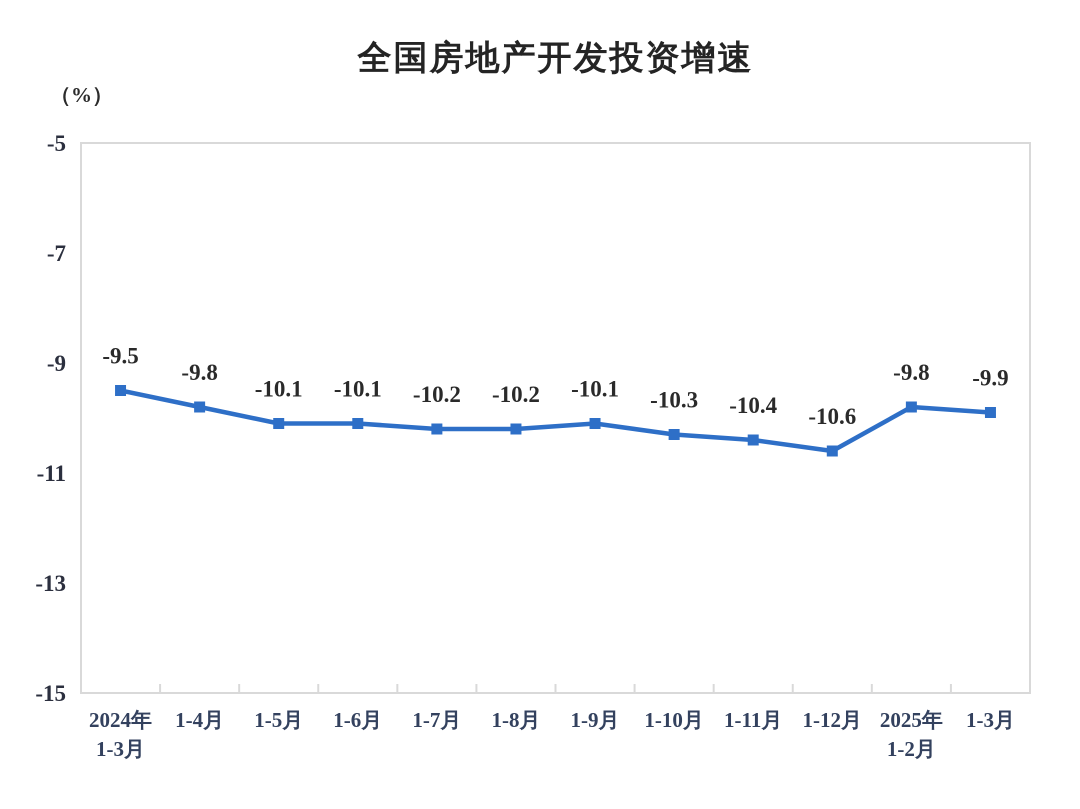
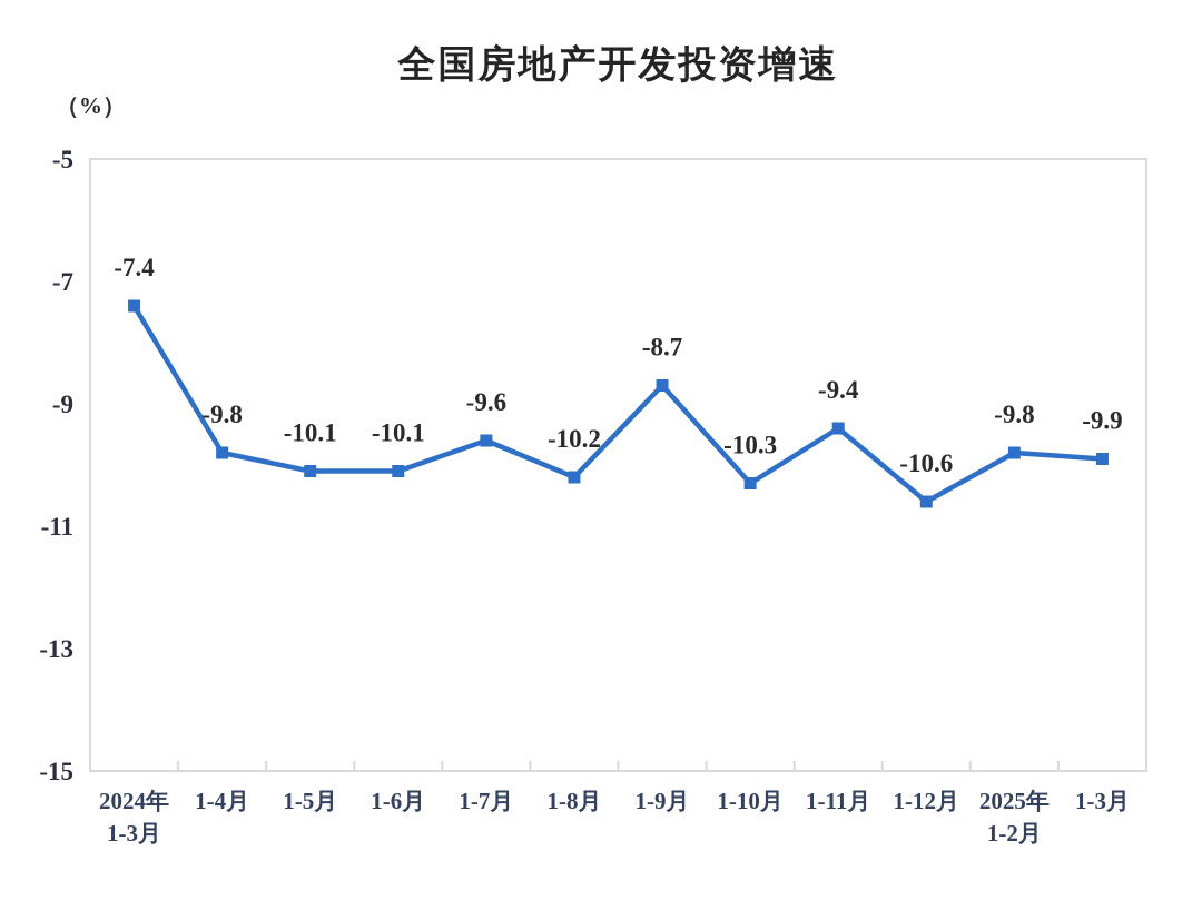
2024年 1-3月: -9.5 -> -7.4
1-7月: -10.2 -> -9.6
1-9月: -10.1 -> -8.7
1-11月: -10.4 -> -9.4
